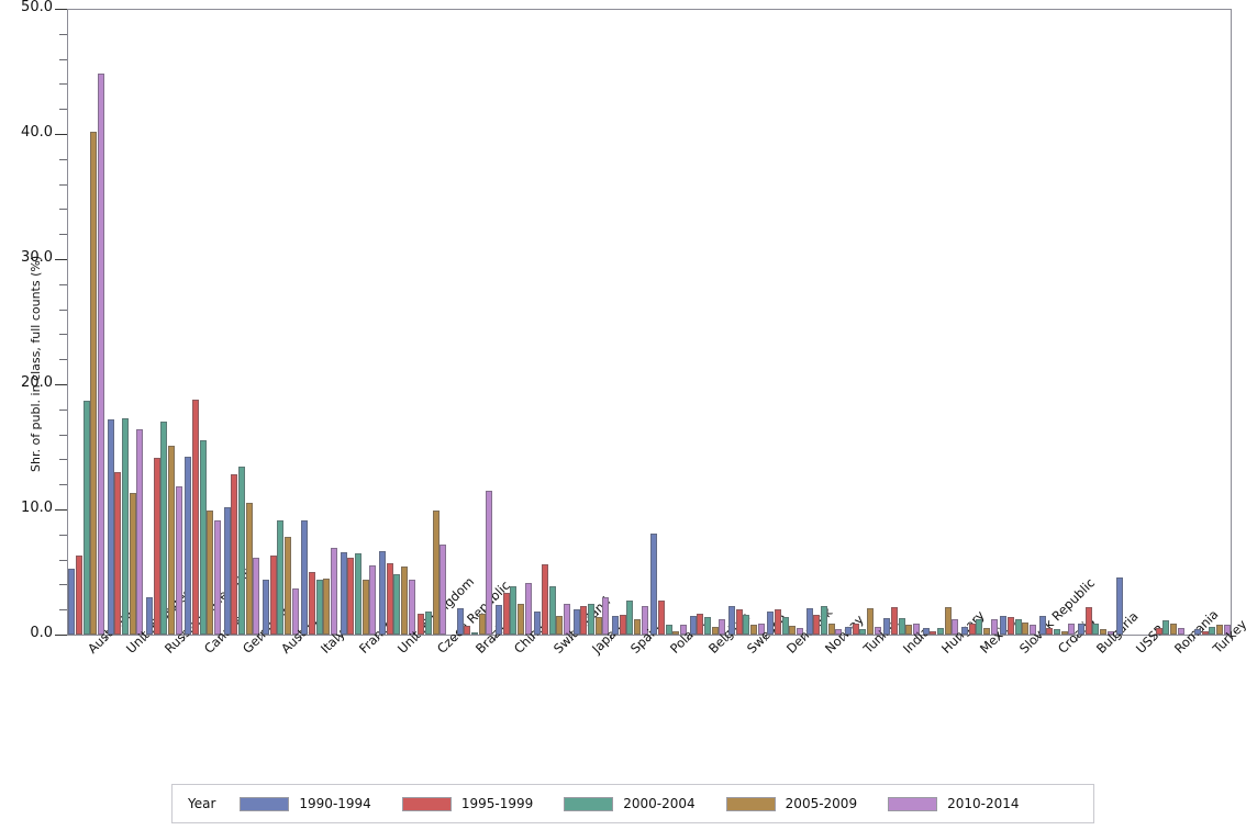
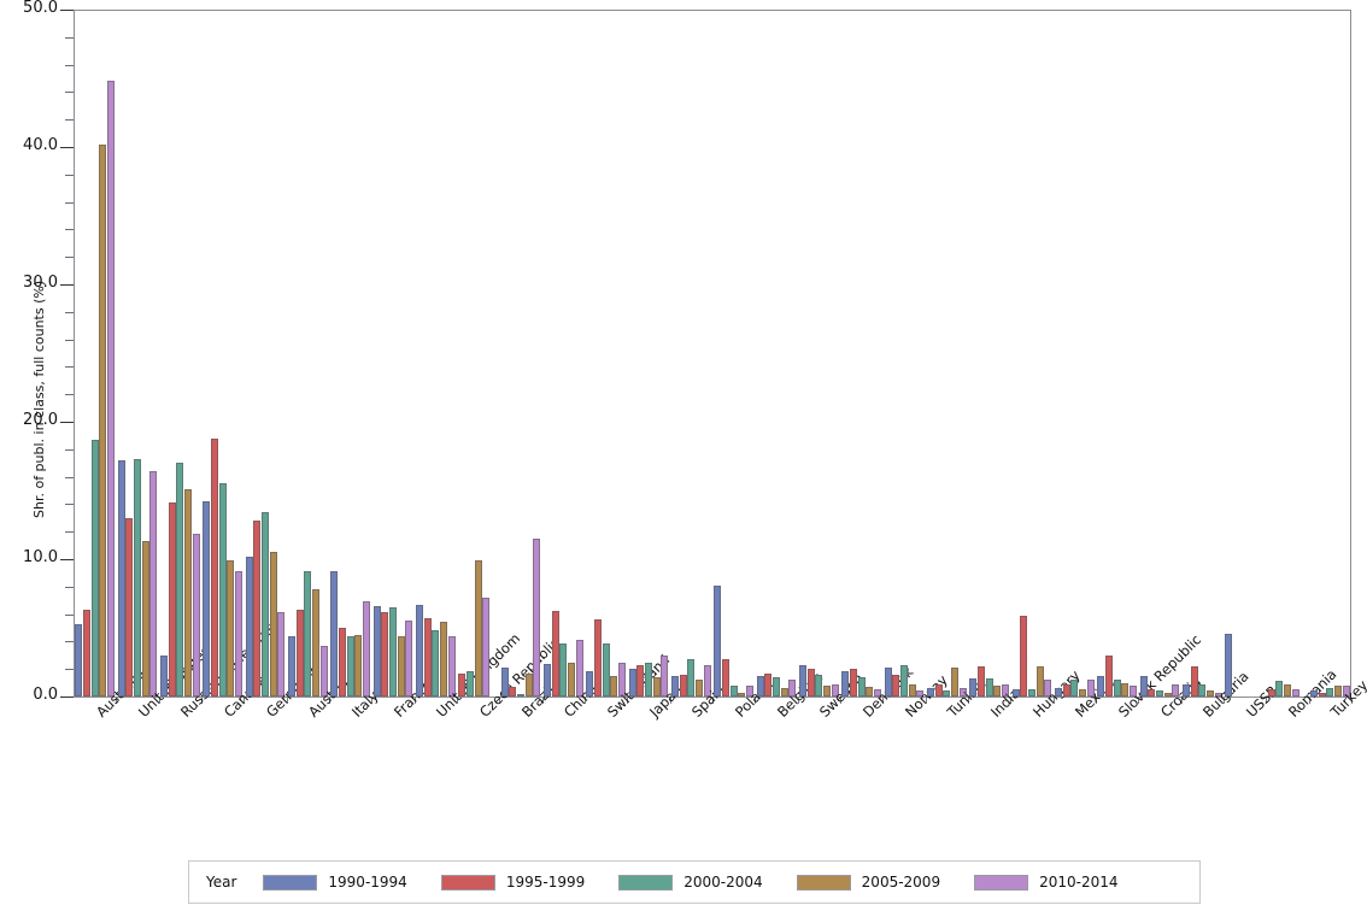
1995-1999/China: 3.3 -> 6.2
1995-1999/Hungary: 0.3 -> 5.9
1995-1999/Slovak Republic: 1.4 -> 3.0
